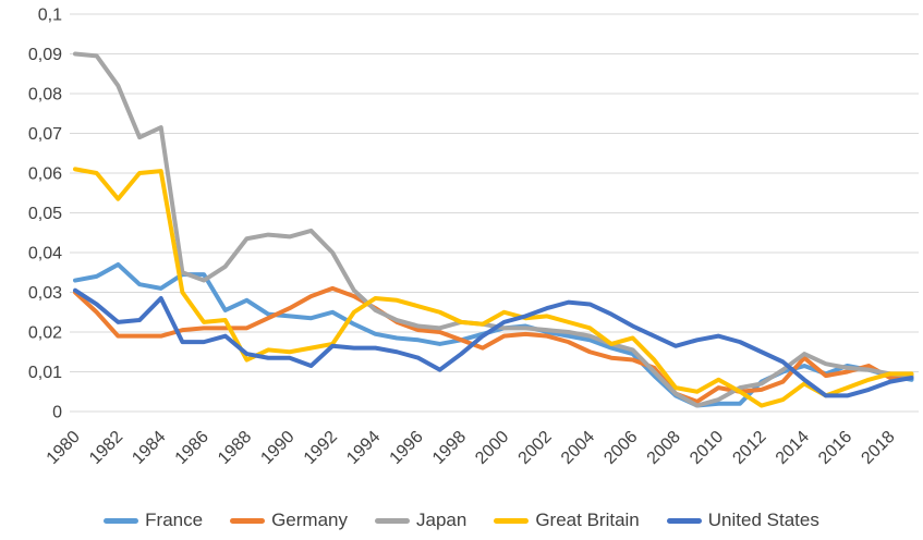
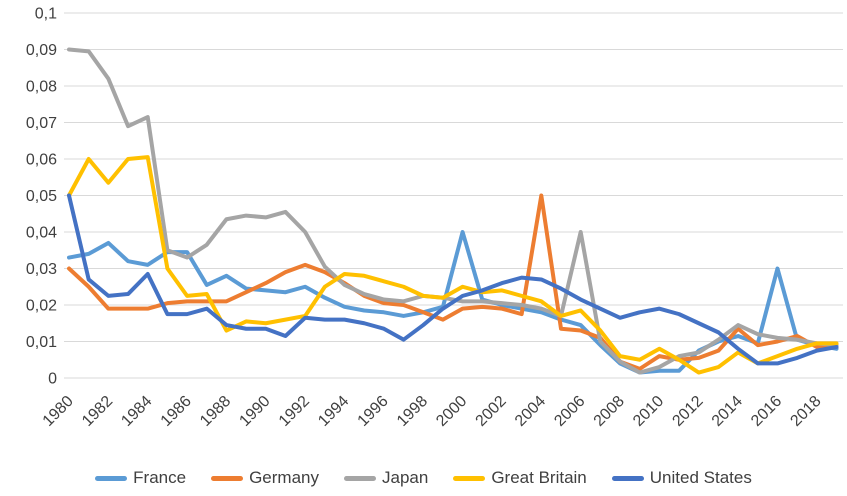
Great Britain/1980: 0,06 -> 0,05
United States/1980: 0,03 -> 0,05
France/2000: 0,02 -> 0,04
Germany/2004: 0,01 -> 0,05
Japan/2006: 0,02 -> 0,04
France/2016: 0,01 -> 0,03
